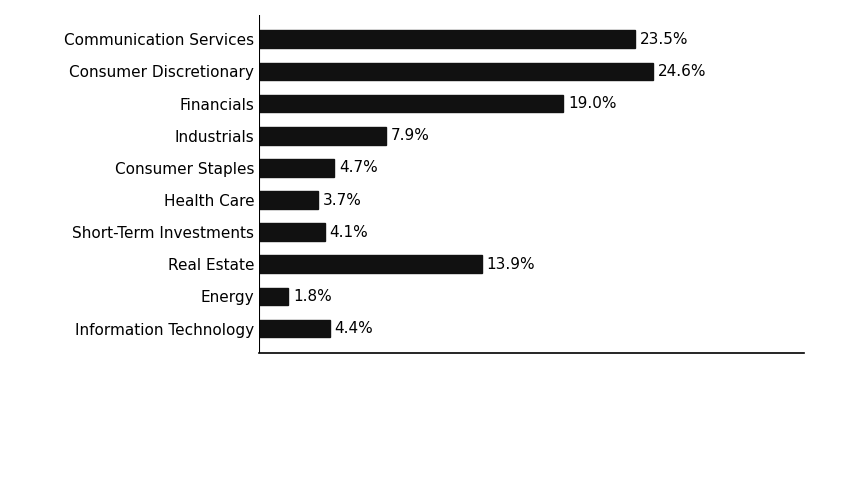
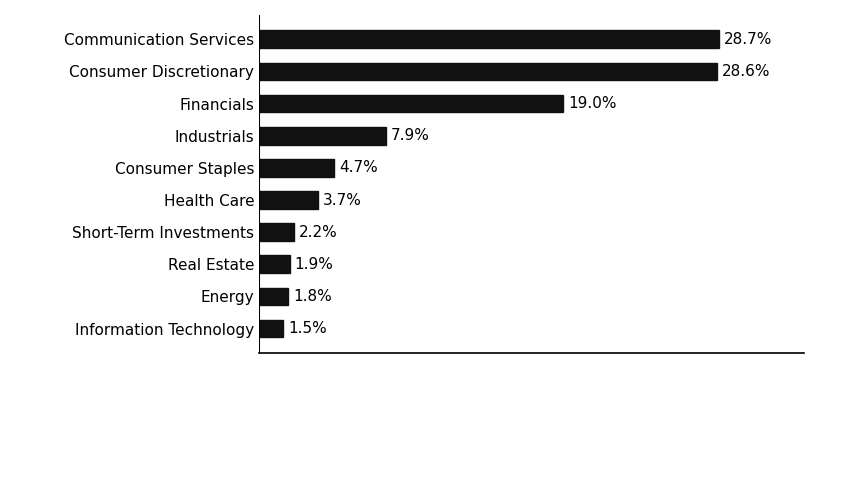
Communication Services: 23.5% -> 28.7%
Consumer Discretionary: 24.6% -> 28.6%
Short-Term Investments: 4.1% -> 2.2%
Real Estate: 13.9% -> 1.9%
Information Technology: 4.4% -> 1.5%
